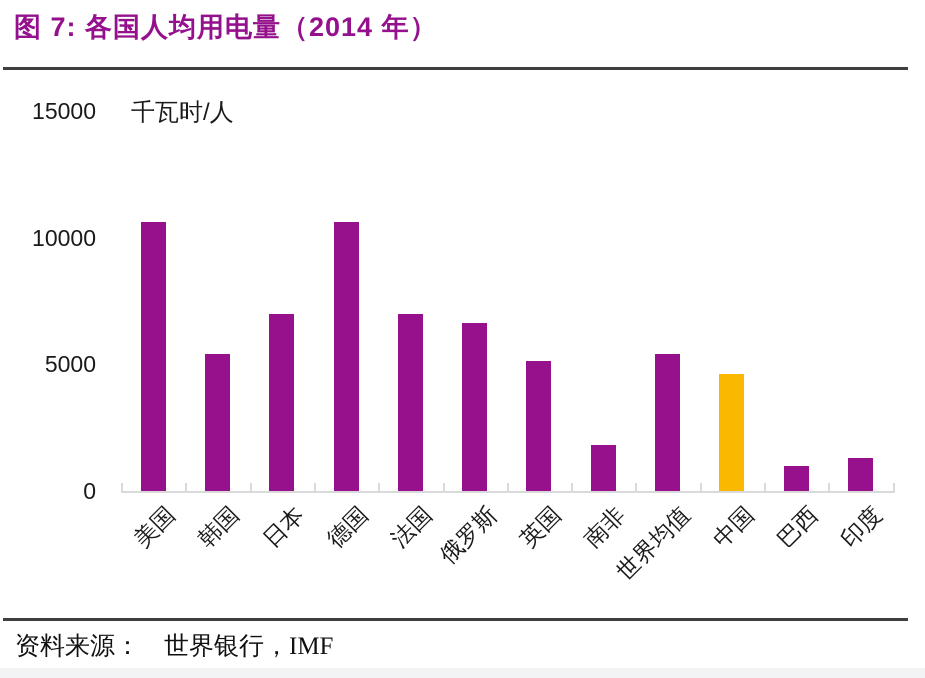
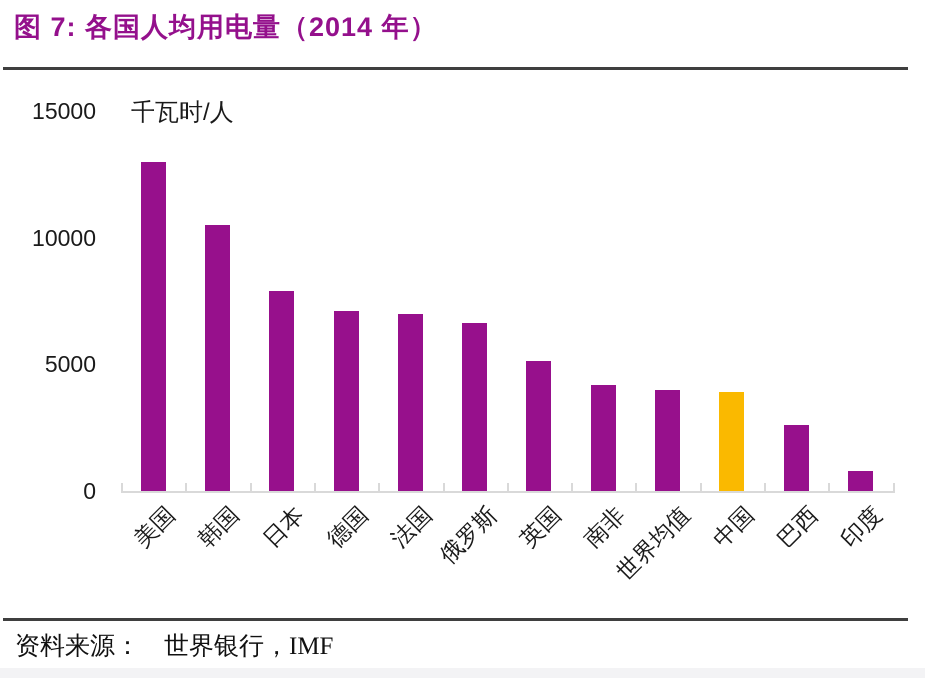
美国: 10600 -> 13000
韩国: 5400 -> 10500
日本: 7000 -> 7900
德国: 10600 -> 7100
南非: 1800 -> 4200
世界均值: 5400 -> 4000
中国: 4600 -> 3900
巴西: 1000 -> 2600
印度: 1300 -> 800
